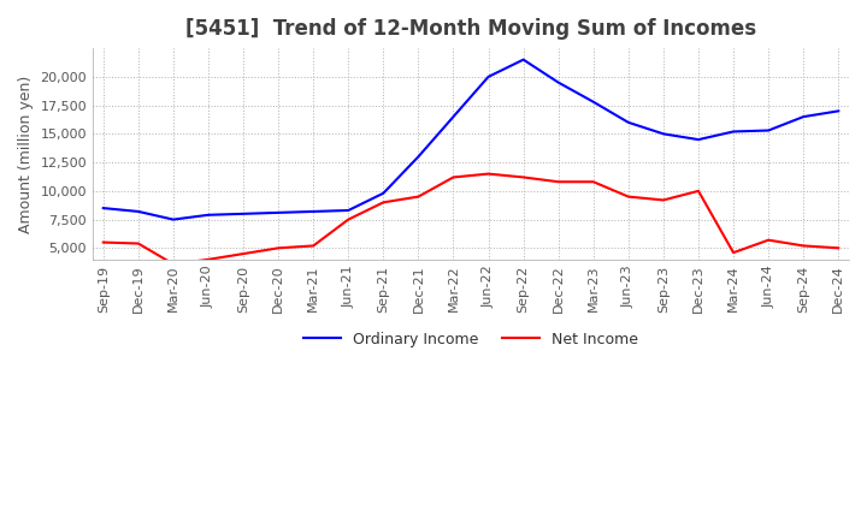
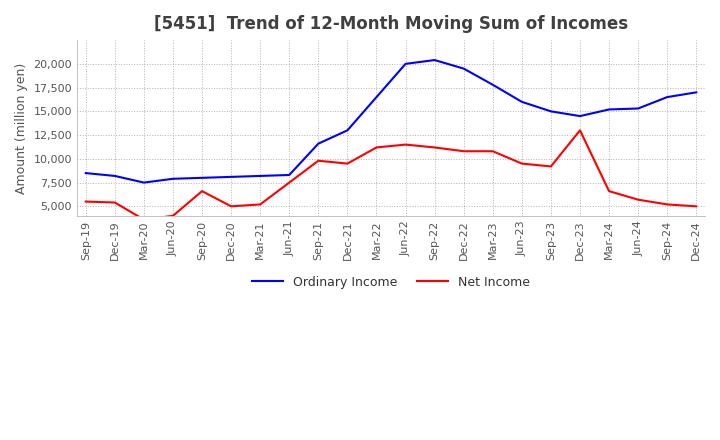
Net Income/Sep-20: 4,500 -> 6,600
Ordinary Income/Sep-21: 9,800 -> 11,600
Net Income/Sep-21: 9,000 -> 9,800
Ordinary Income/Sep-22: 21,500 -> 20,400
Net Income/Dec-23: 10,000 -> 13,000
Net Income/Mar-24: 4,600 -> 6,600
